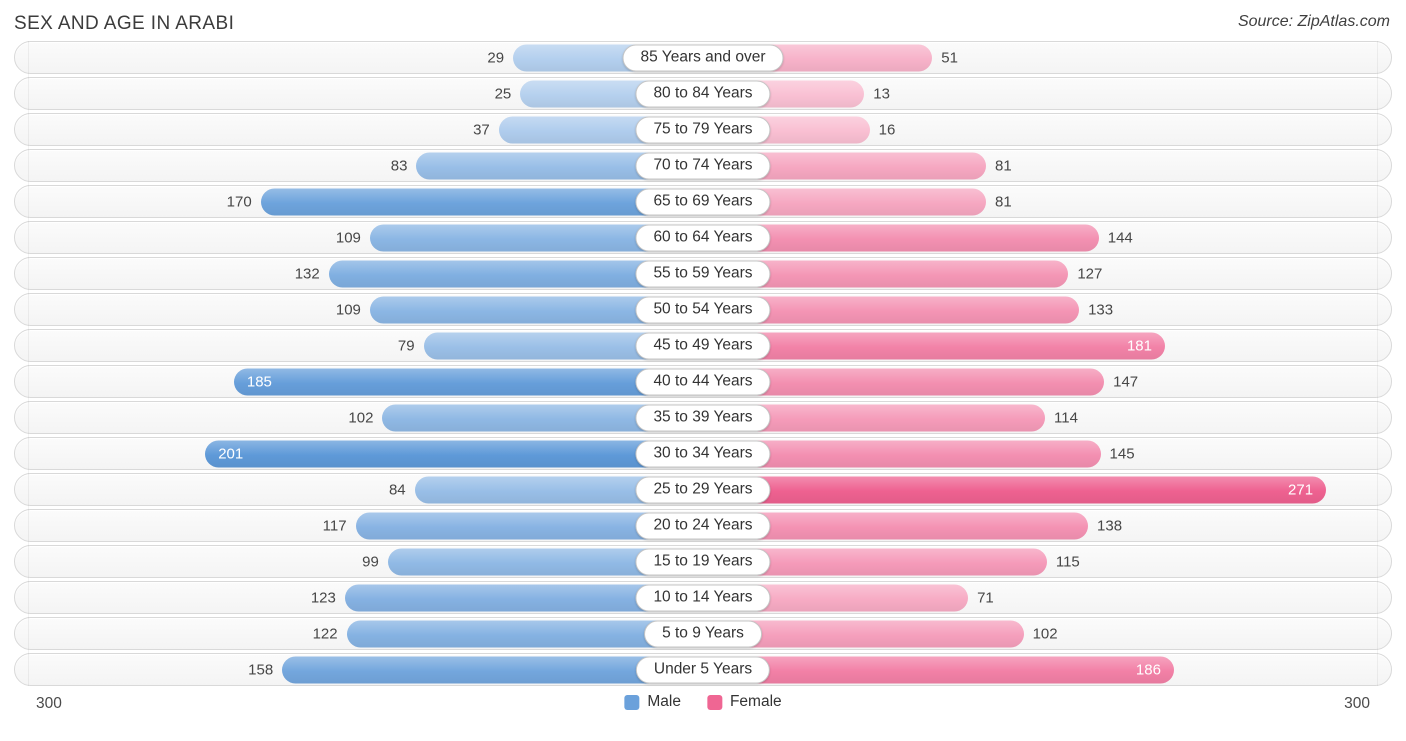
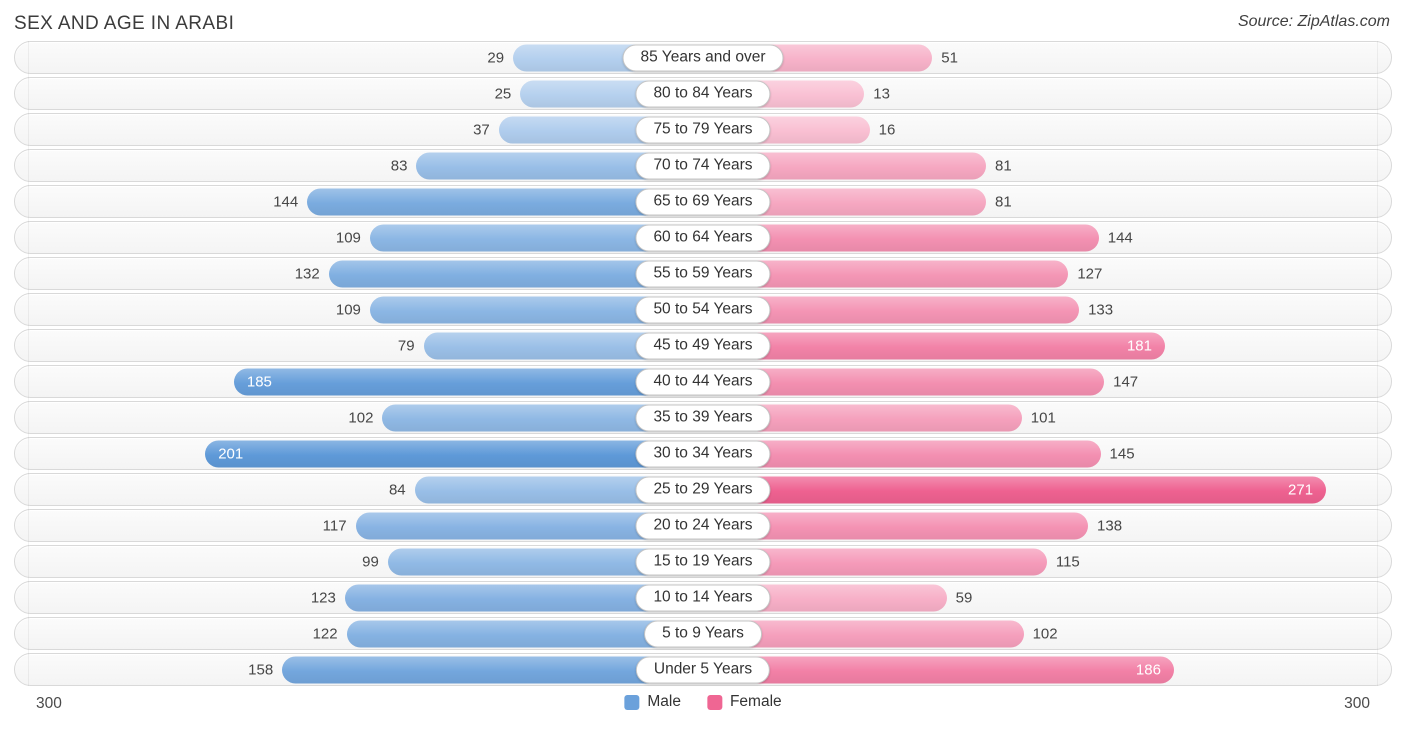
Male/65 to 69 Years: 170 -> 144
Female/35 to 39 Years: 114 -> 101
Female/10 to 14 Years: 71 -> 59
